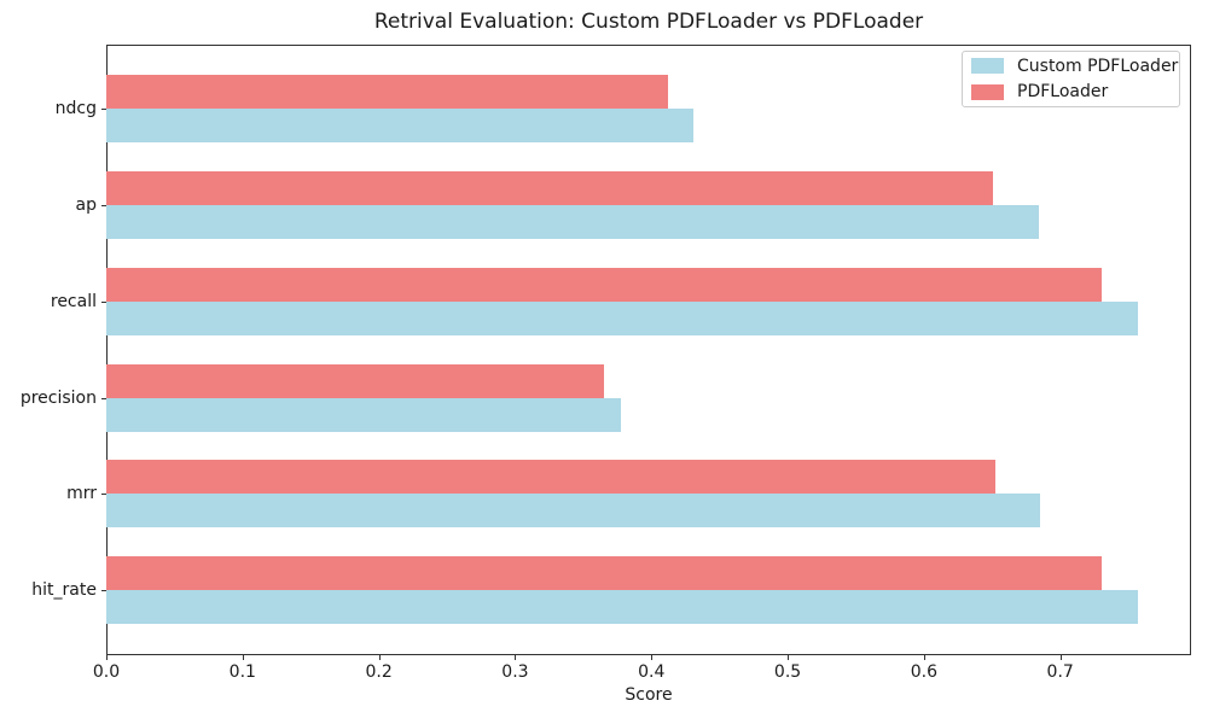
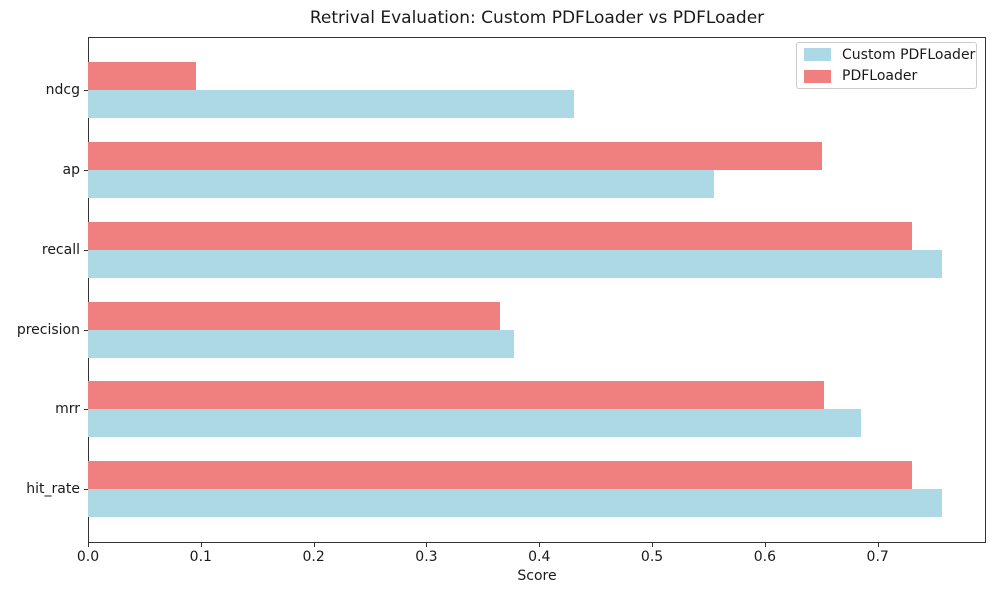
PDFLoader/ndcg: 0.412 -> 0.096
Custom PDFLoader/ap: 0.684 -> 0.555
